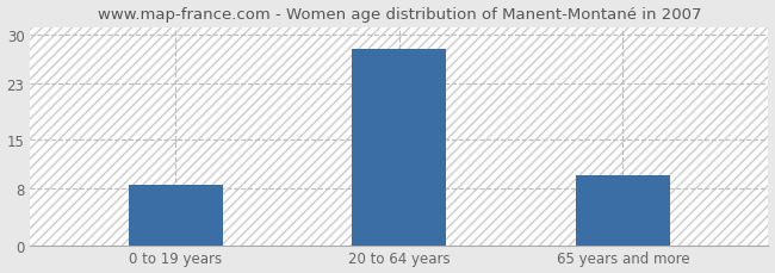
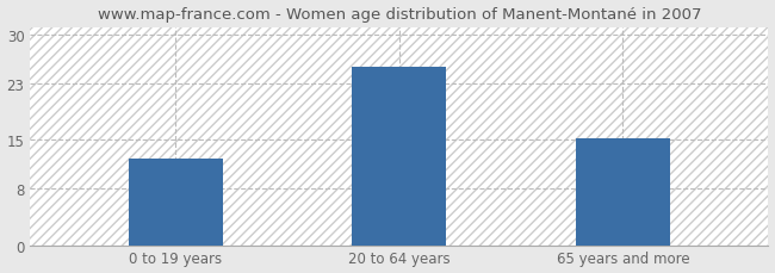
0 to 19 years: 8.5 -> 12.4
20 to 64 years: 28.0 -> 25.4
65 years and more: 10.0 -> 15.2
